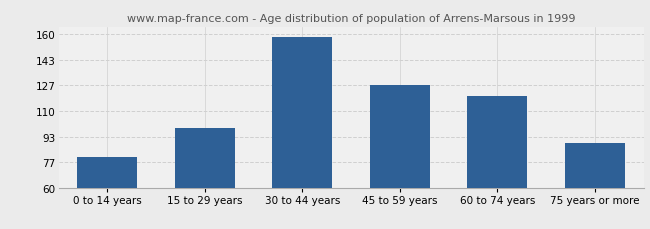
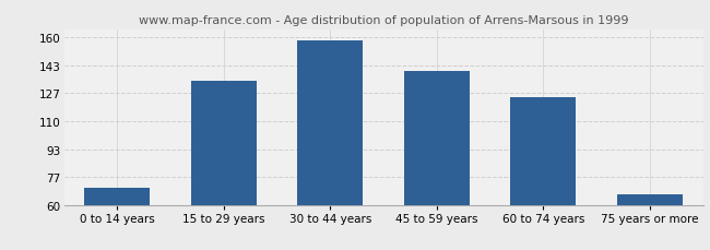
0 to 14 years: 80 -> 70
15 to 29 years: 99 -> 134
45 to 59 years: 127 -> 140
60 to 74 years: 120 -> 124
75 years or more: 89 -> 66
